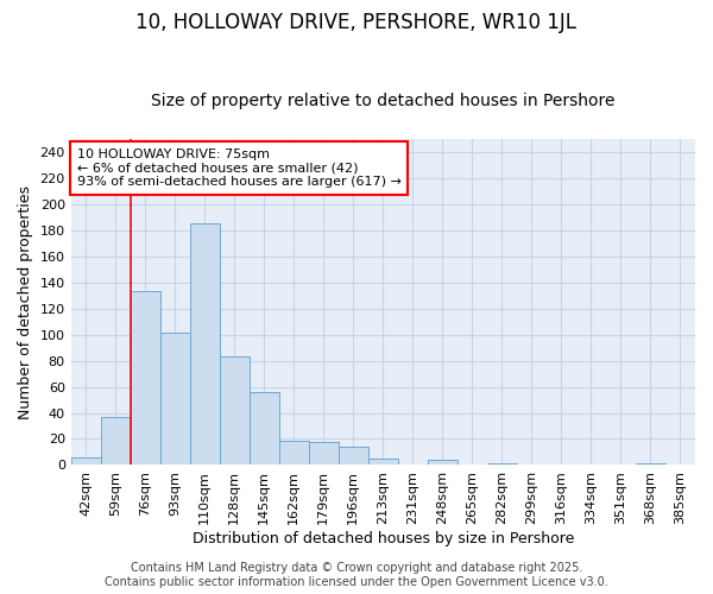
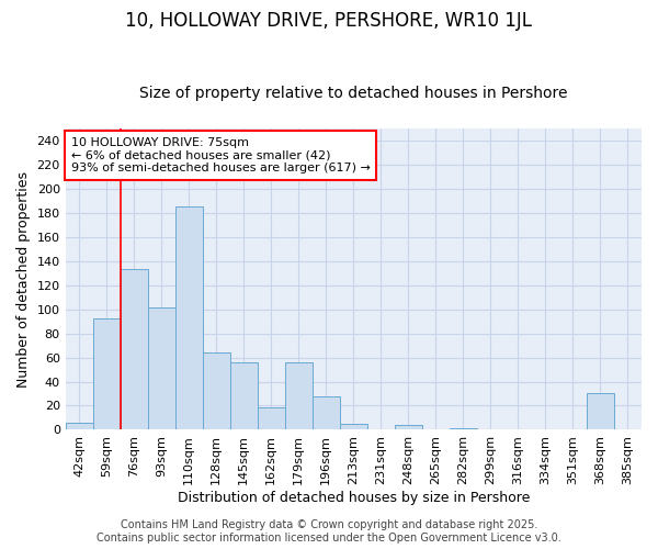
59sqm: 37 -> 92
128sqm: 83 -> 64
179sqm: 18 -> 56
196sqm: 14 -> 28
368sqm: 1 -> 30
